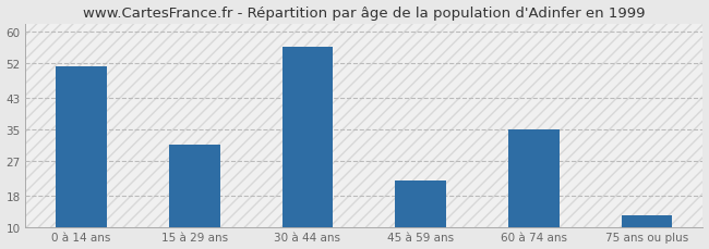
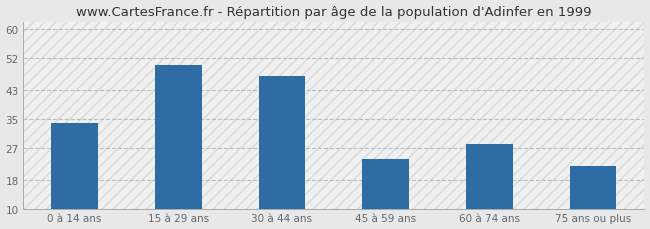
0 à 14 ans: 51 -> 34
15 à 29 ans: 31 -> 50
30 à 44 ans: 56 -> 47
45 à 59 ans: 22 -> 24
60 à 74 ans: 35 -> 28
75 ans ou plus: 13 -> 22
